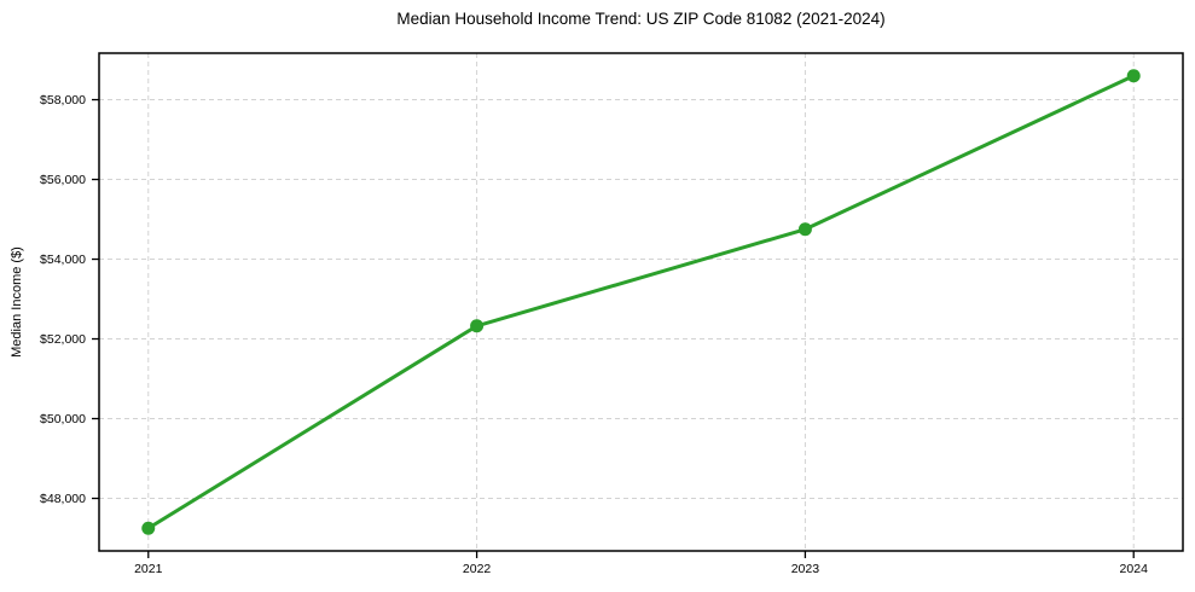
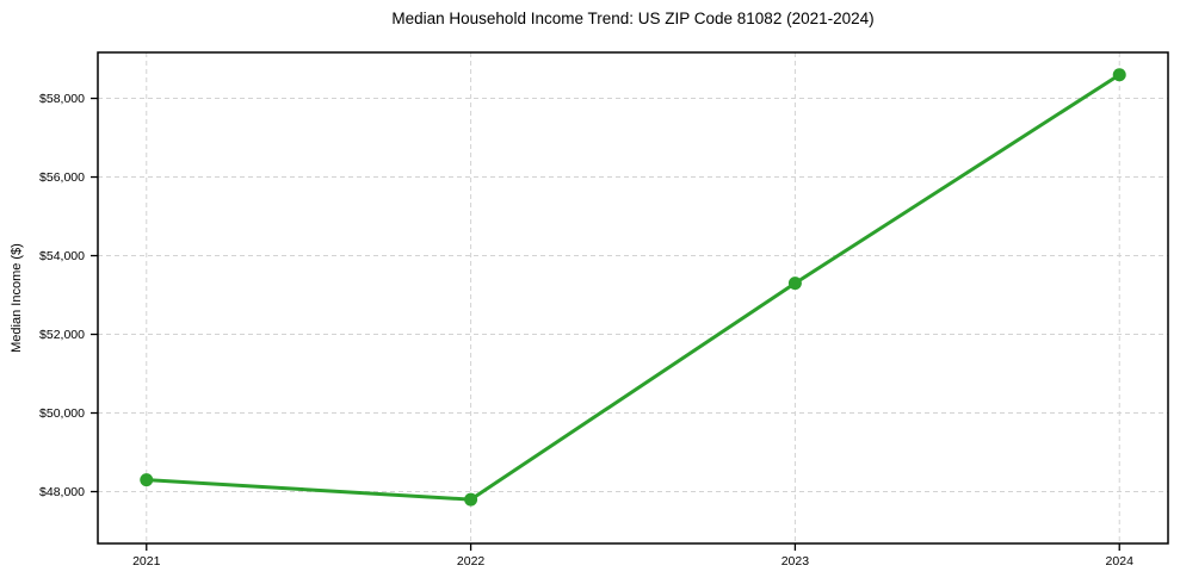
2021: $47200 -> $48300
2022: $52300 -> $47800
2023: $54800 -> $53300
